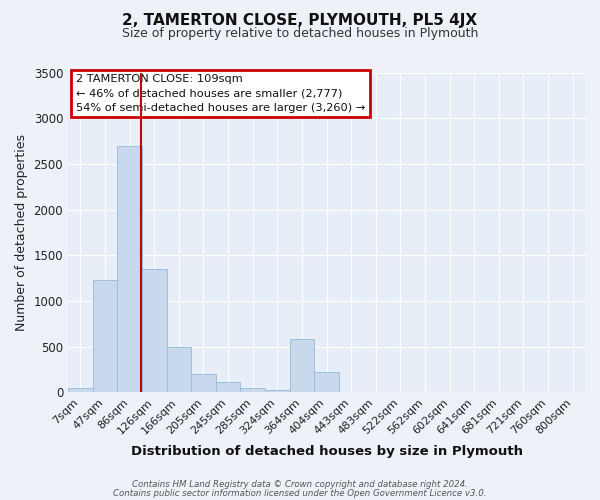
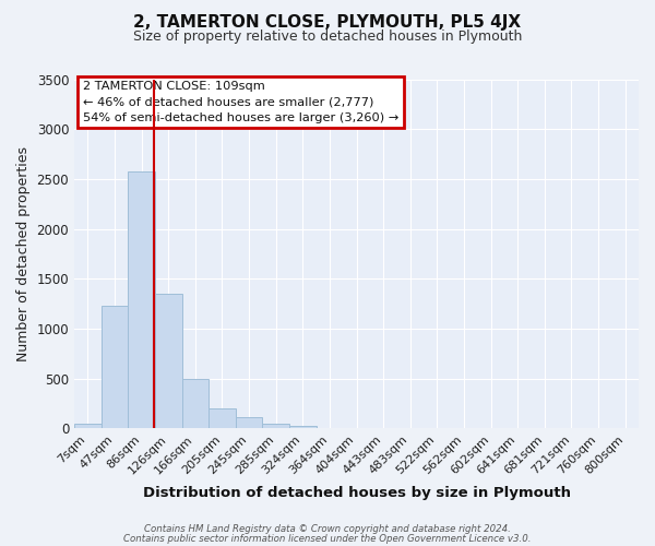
86sqm: 2700 -> 2580
364sqm: 580 -> 10
404sqm: 220 -> 0
